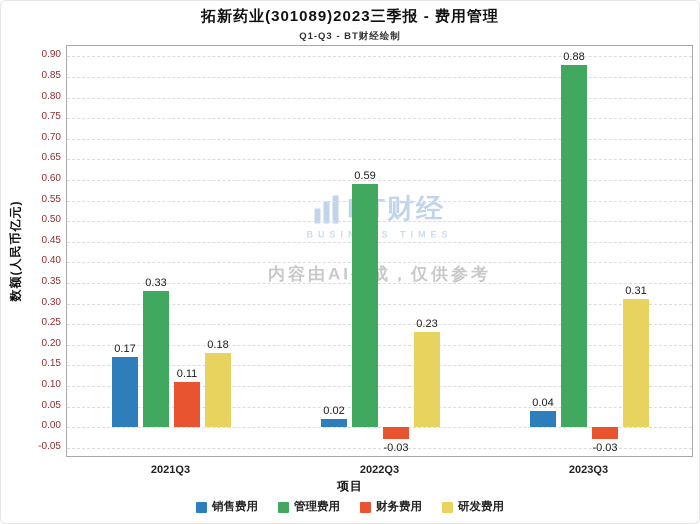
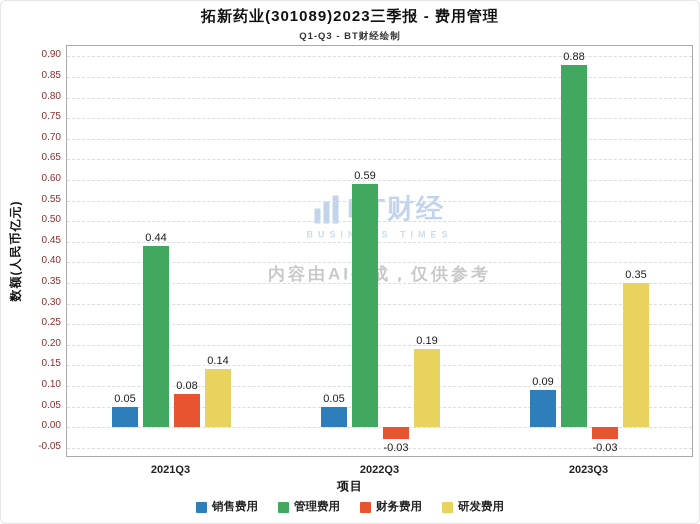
销售费用/2021Q3: 0.17 -> 0.05
管理费用/2021Q3: 0.33 -> 0.44
财务费用/2021Q3: 0.11 -> 0.08
研发费用/2021Q3: 0.18 -> 0.14
销售费用/2022Q3: 0.02 -> 0.05
研发费用/2022Q3: 0.23 -> 0.19
销售费用/2023Q3: 0.04 -> 0.09
研发费用/2023Q3: 0.31 -> 0.35
